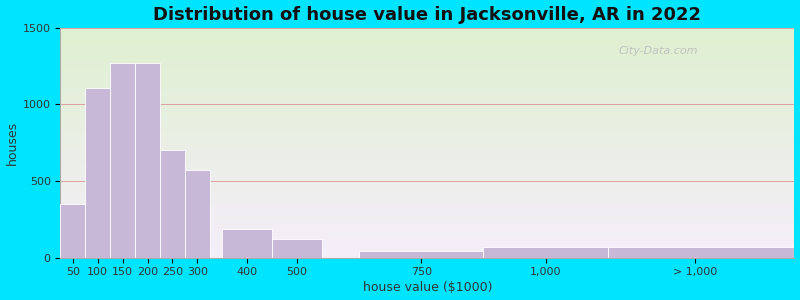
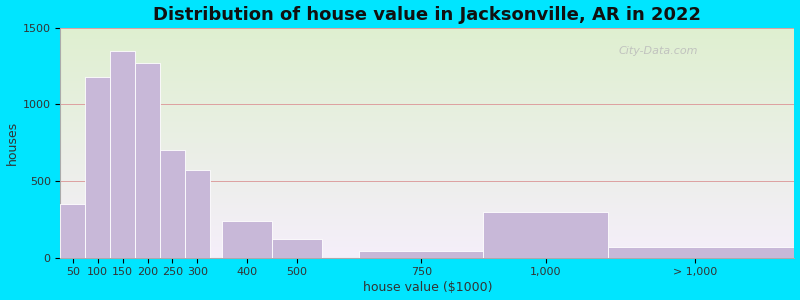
100: 1110 -> 1180
150: 1270 -> 1350
400: 180 -> 240
1,000: 70 -> 300
